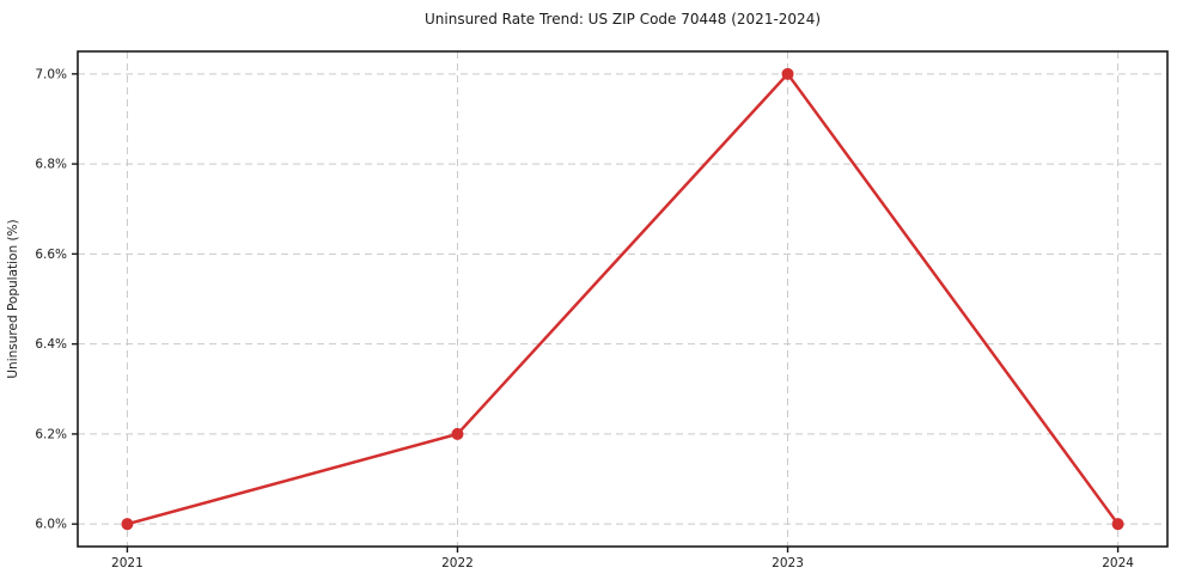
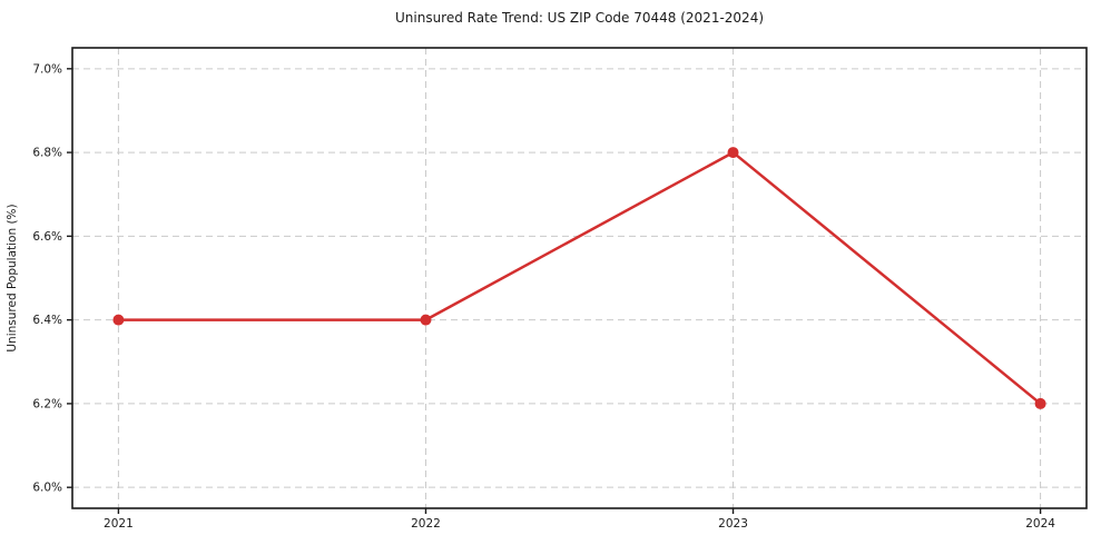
2021: 6.0% -> 6.4%
2022: 6.2% -> 6.4%
2023: 7.0% -> 6.8%
2024: 6.0% -> 6.2%
